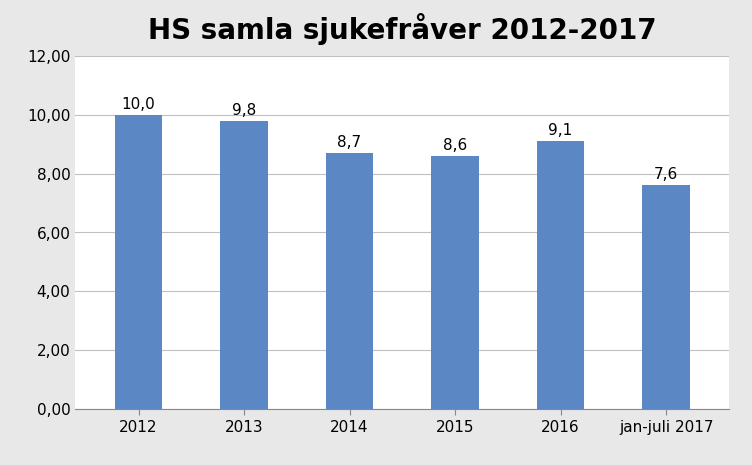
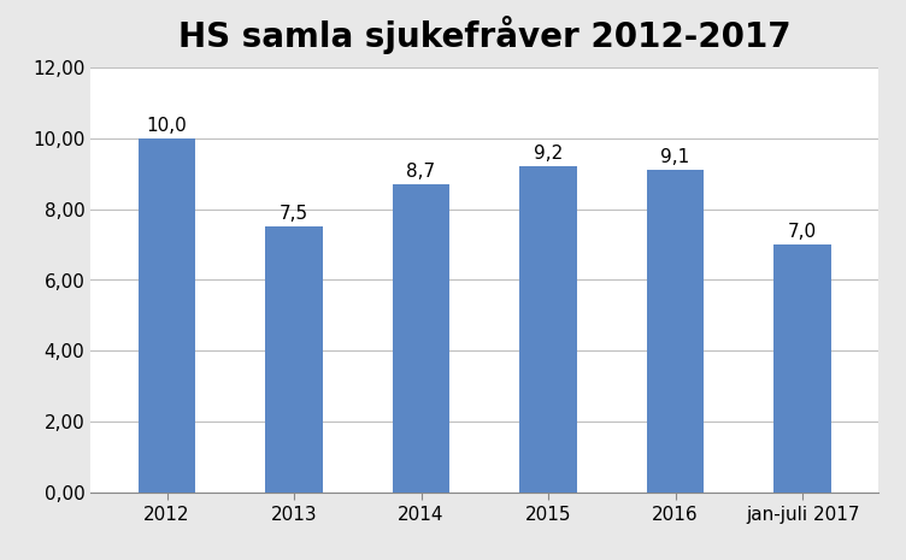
2013: 9,8 -> 7,5
2015: 8,6 -> 9,2
jan-juli 2017: 7,6 -> 7,0
